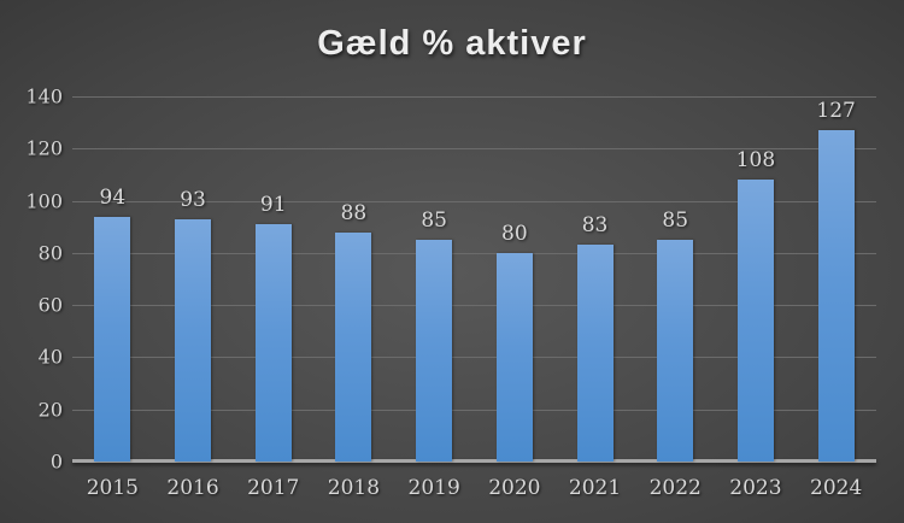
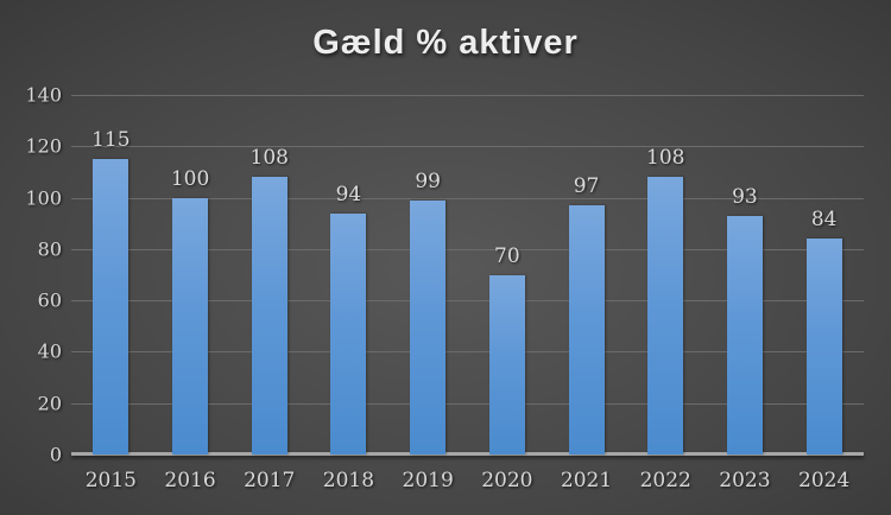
2015: 94 -> 115
2016: 93 -> 100
2017: 91 -> 108
2018: 88 -> 94
2019: 85 -> 99
2020: 80 -> 70
2021: 83 -> 97
2022: 85 -> 108
2023: 108 -> 93
2024: 127 -> 84
